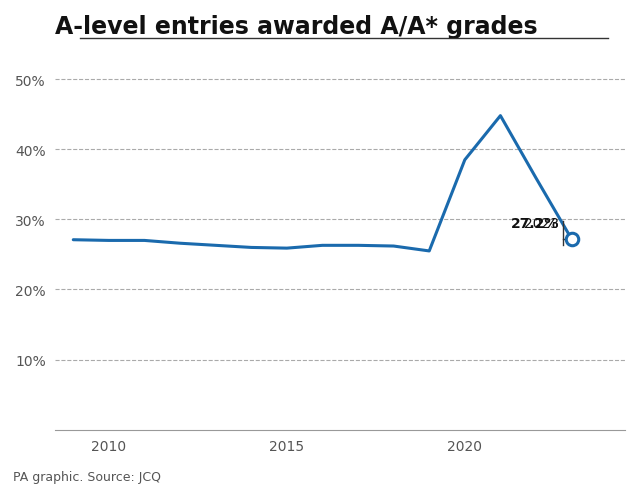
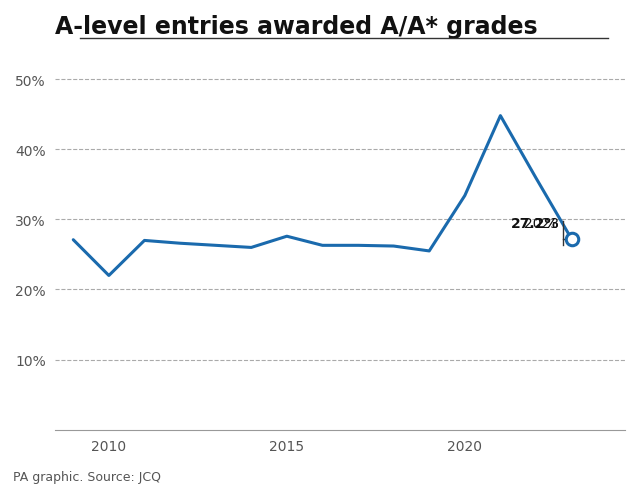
2010: 27.0% -> 22.0%
2015: 25.9% -> 27.6%
2020: 38.5% -> 33.4%
